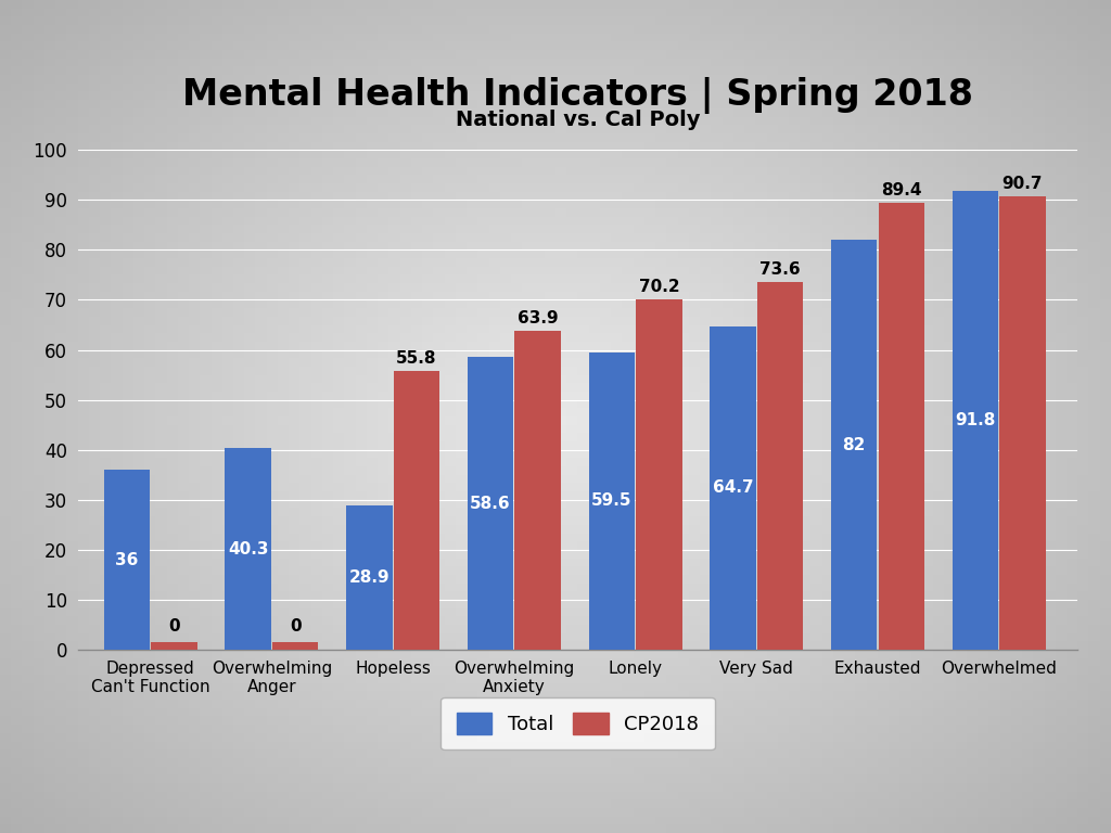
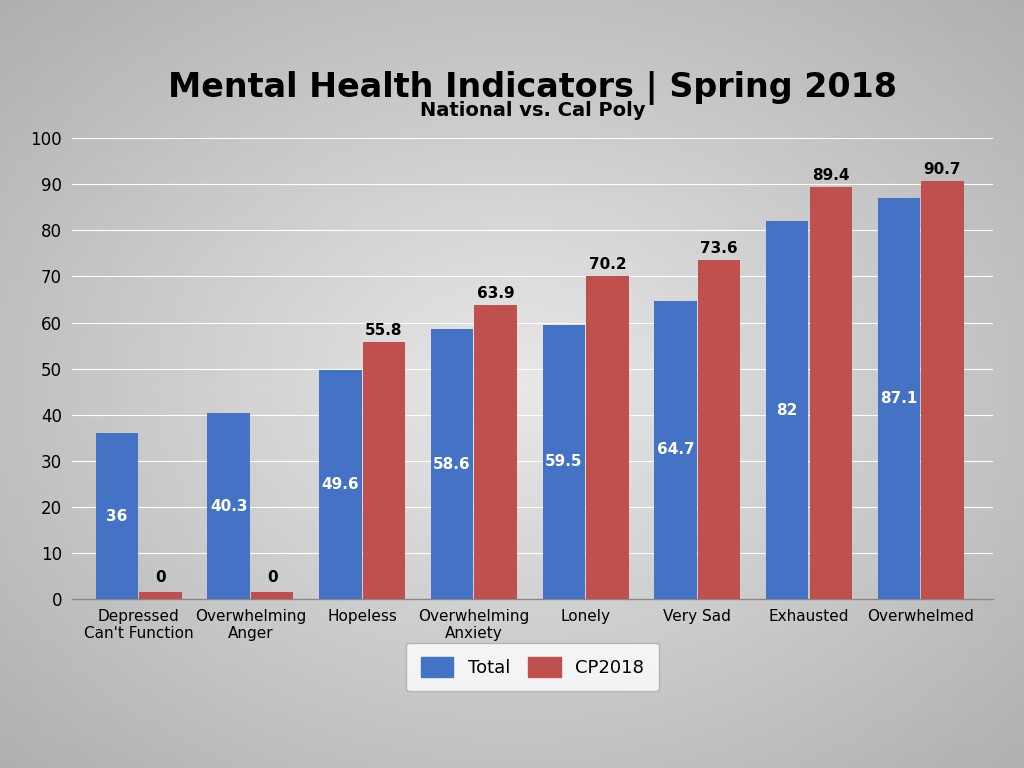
Total/Hopeless: 28.9 -> 49.6
Total/Overwhelmed: 91.8 -> 87.1
